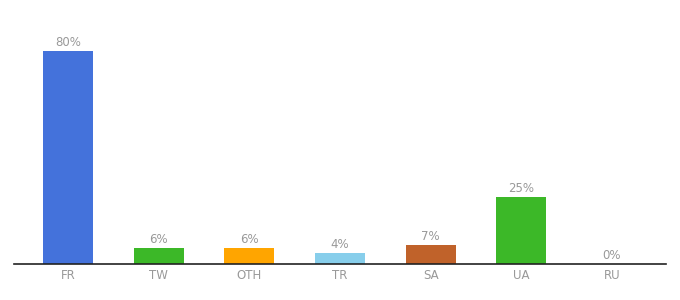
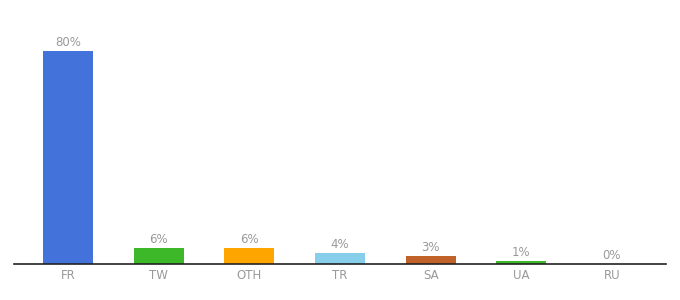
SA: 7% -> 3%
UA: 25% -> 1%
